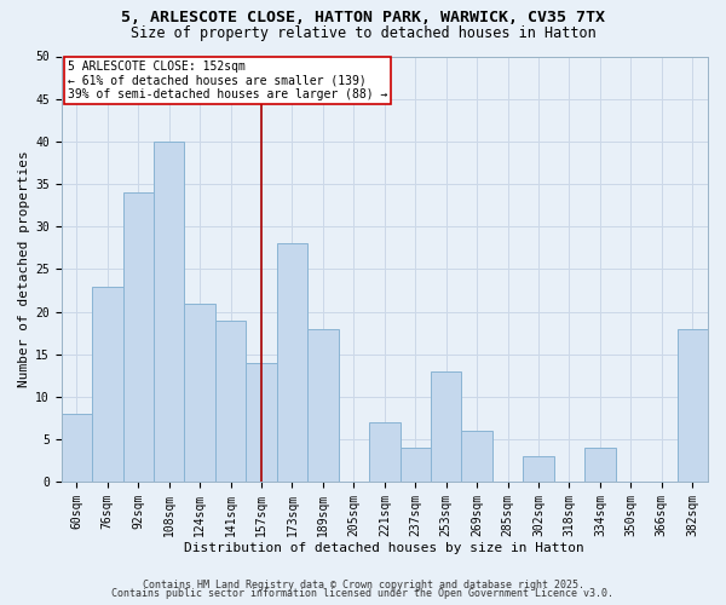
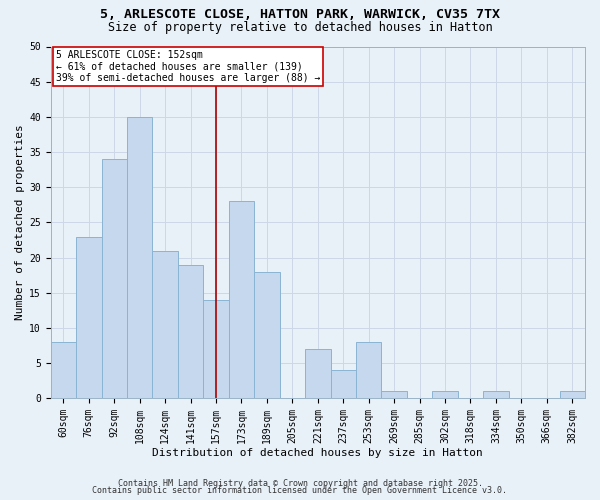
253sqm: 13 -> 8
269sqm: 6 -> 1
302sqm: 3 -> 1
334sqm: 4 -> 1
382sqm: 18 -> 1
